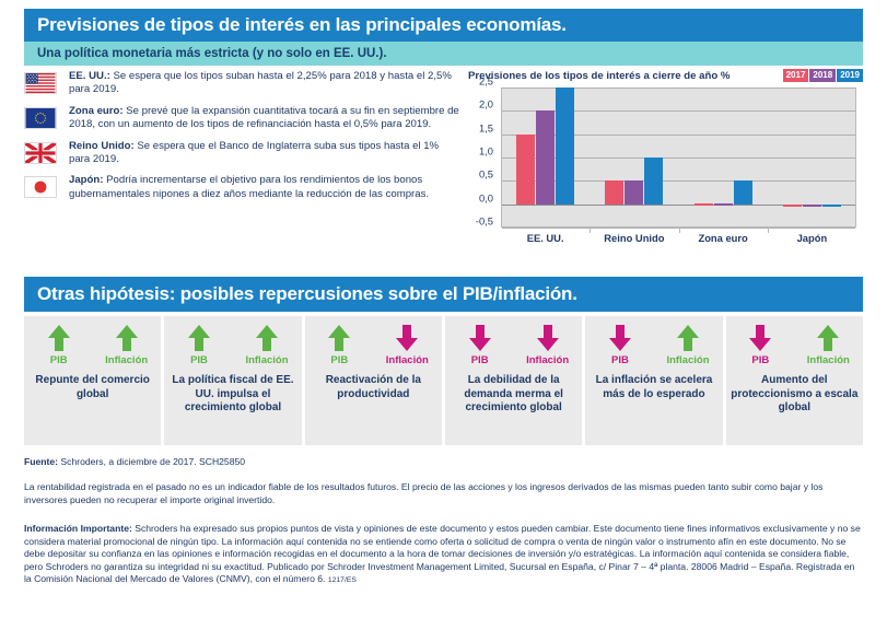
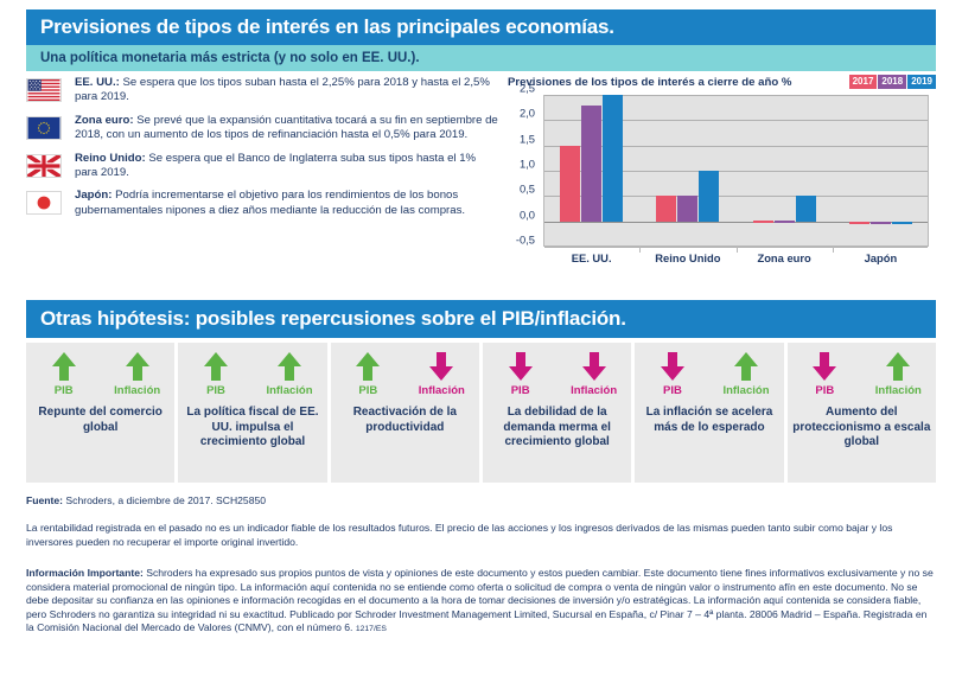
2018/EE. UU.: 2,0 -> 2,3
